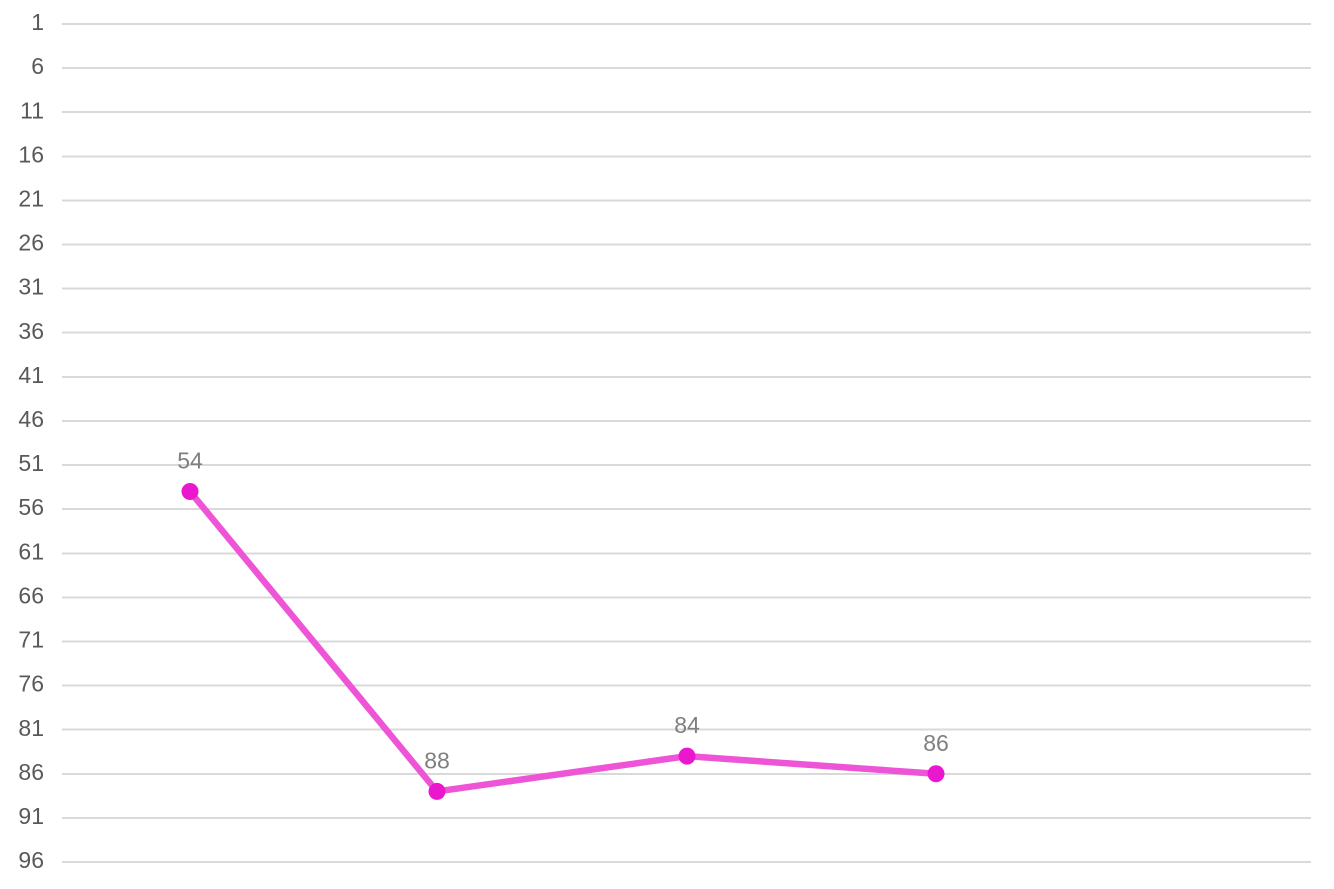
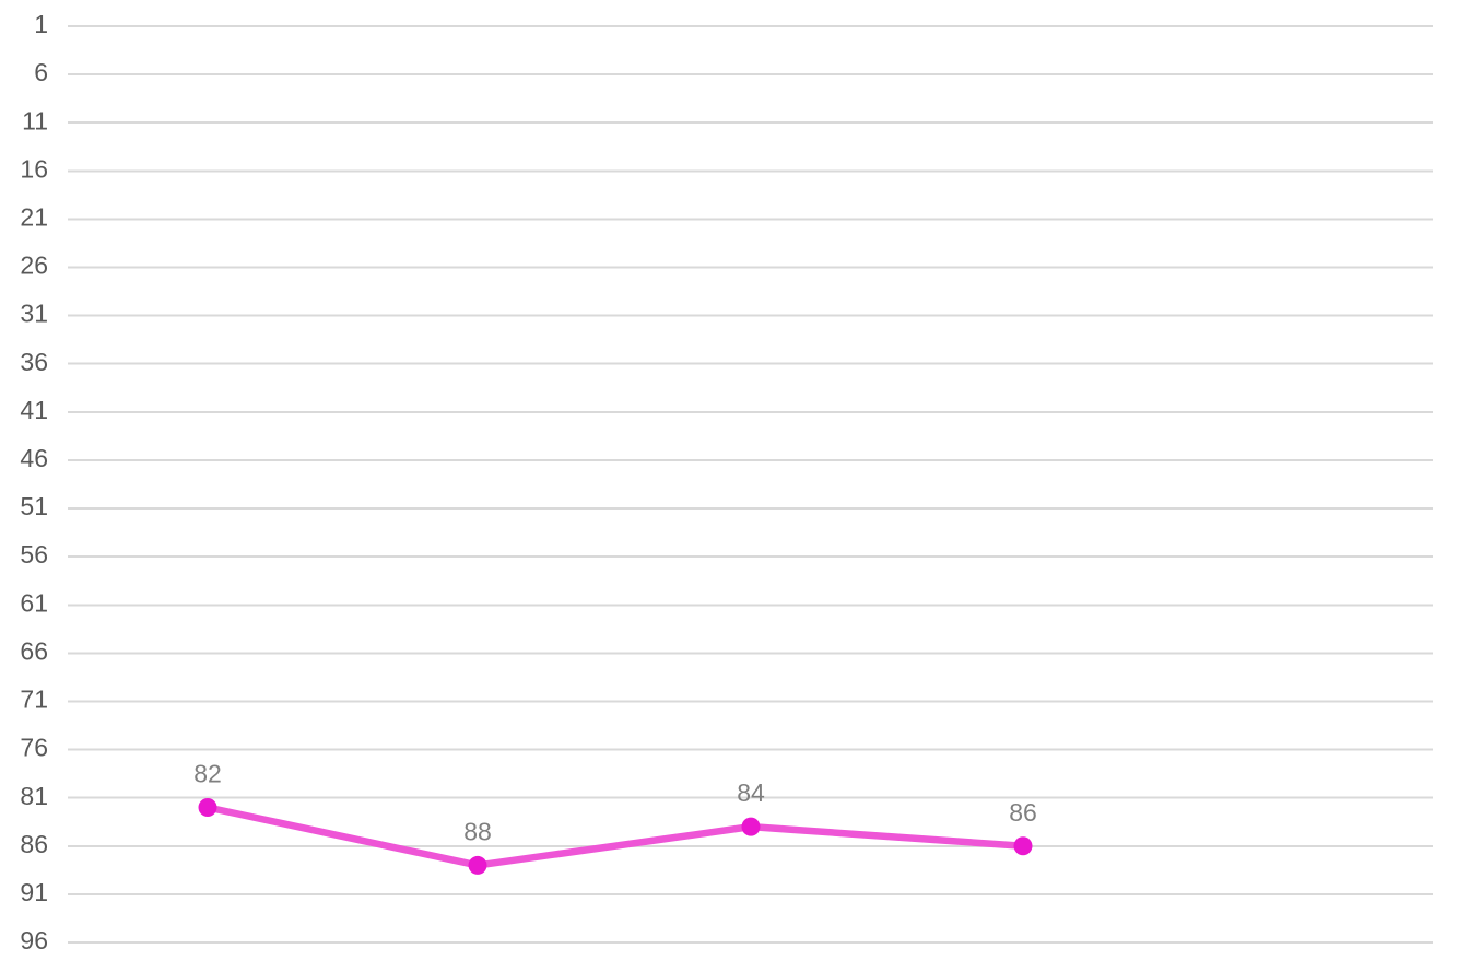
1: 54 -> 82
